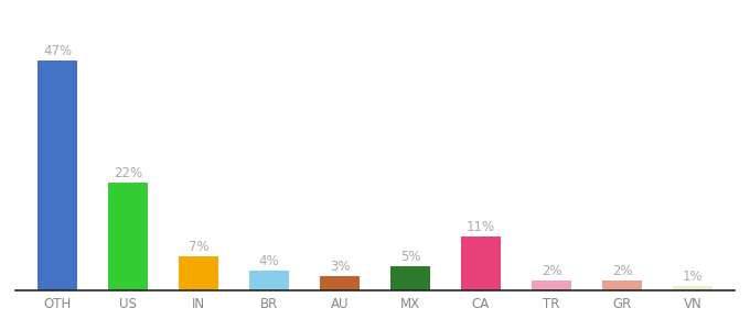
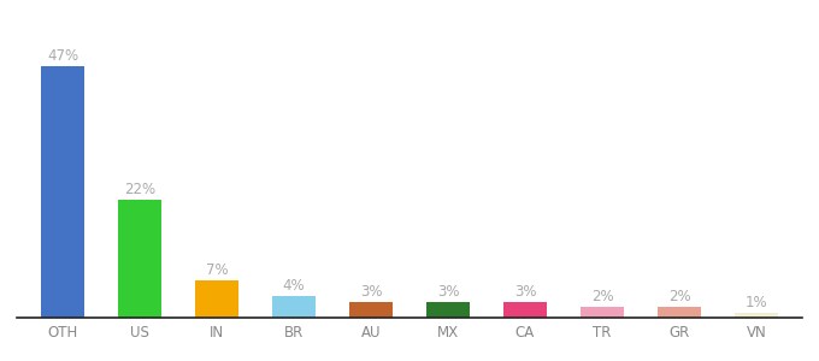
MX: 5% -> 3%
CA: 11% -> 3%
